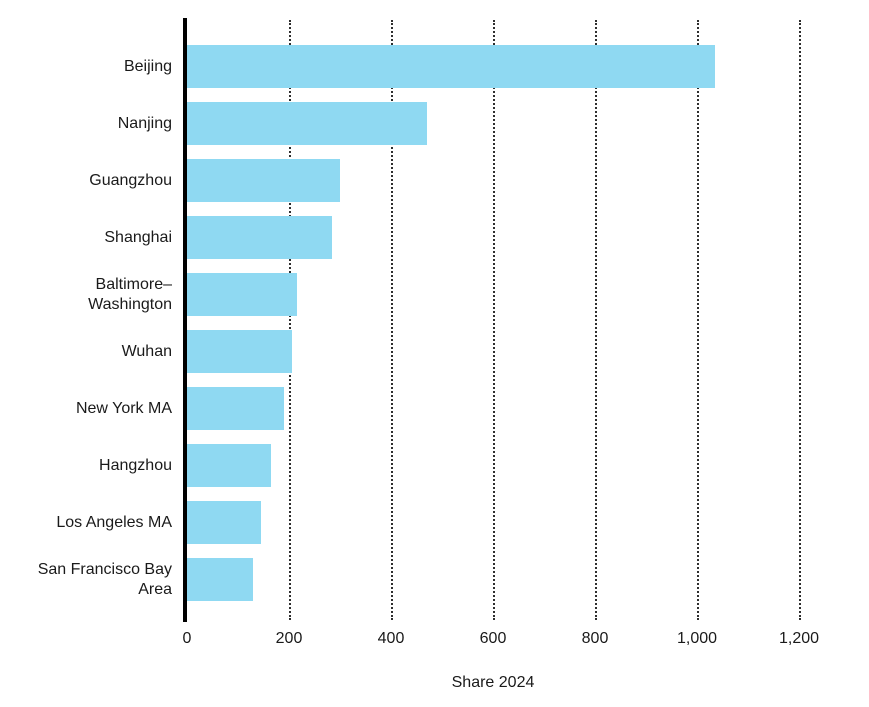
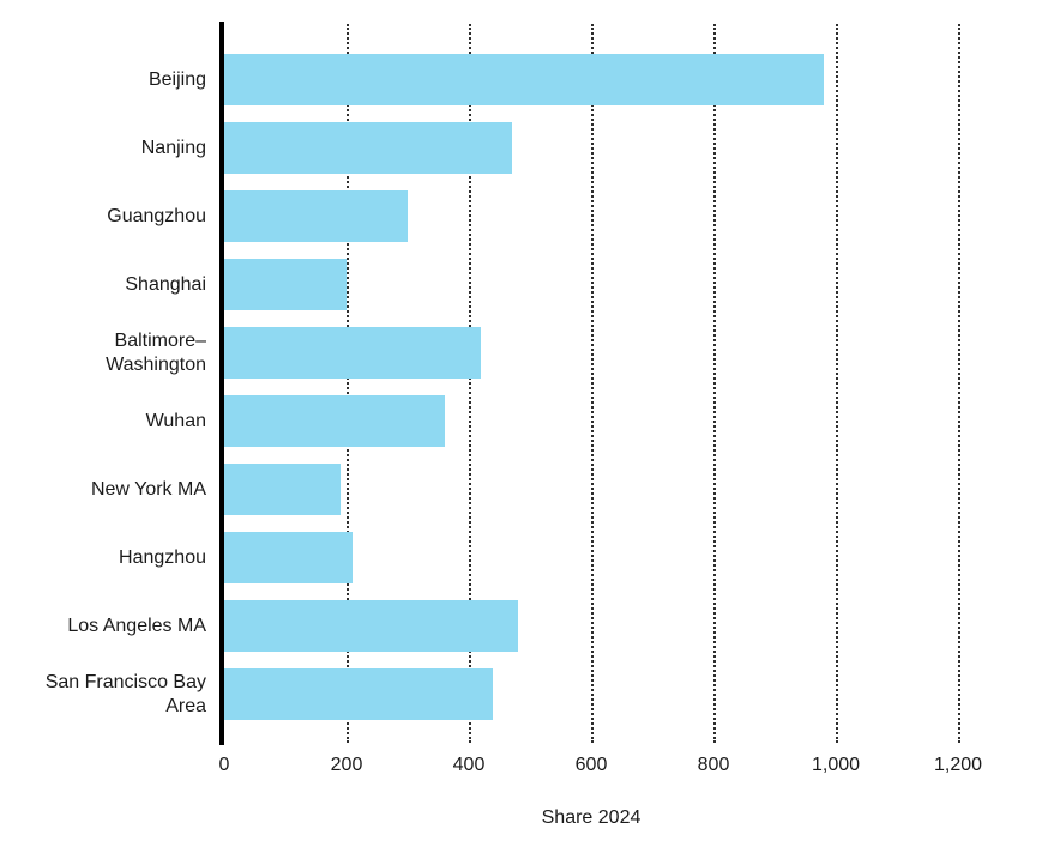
Beijing: 1040 -> 980
Shanghai: 280 -> 200
Baltimore–Washington: 220 -> 420
Wuhan: 200 -> 360
Hangzhou: 160 -> 210
Los Angeles MA: 140 -> 480
San Francisco Bay Area: 130 -> 440
